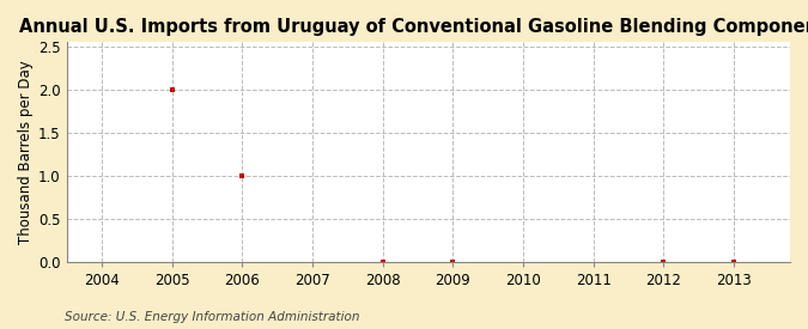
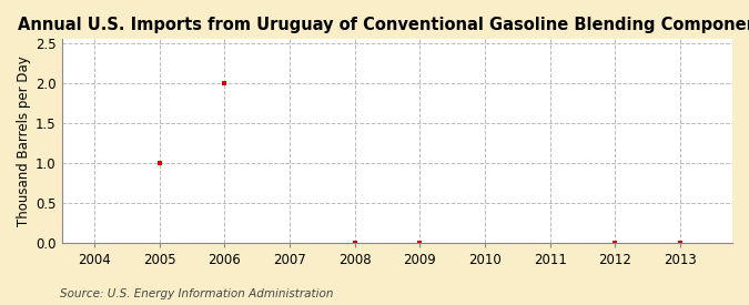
2005: 2 -> 1
2006: 1 -> 2
